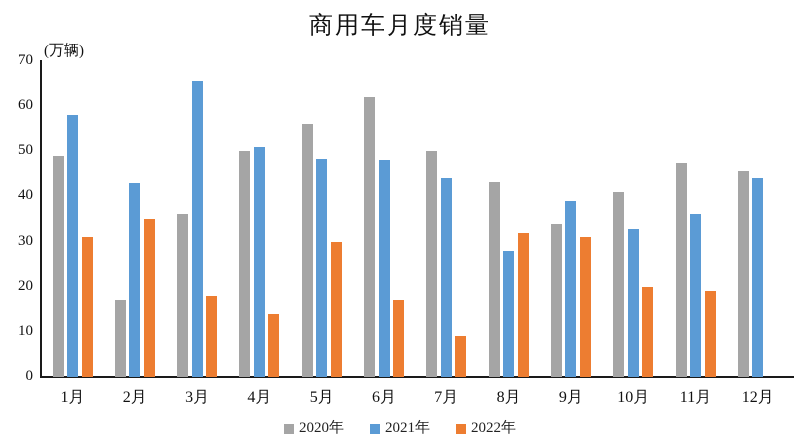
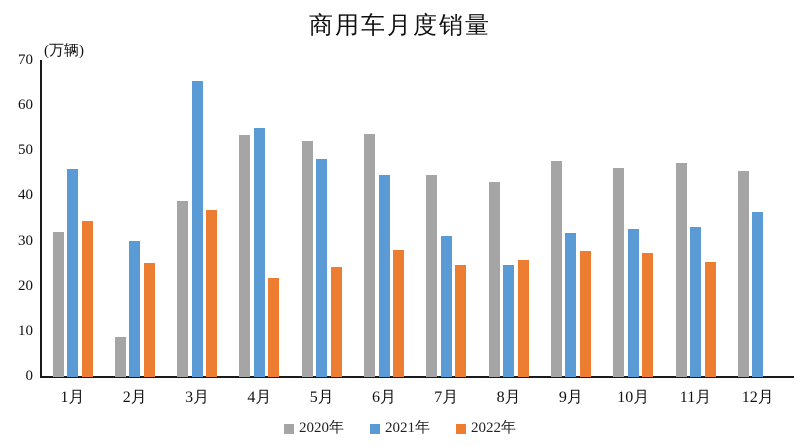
2020年/1月: 49 -> 32
2021年/1月: 58 -> 46
2022年/1月: 31 -> 35
2020年/2月: 17 -> 9
2021年/2月: 43 -> 30
2022年/2月: 35 -> 25
2020年/3月: 36 -> 39
2022年/3月: 18 -> 37
2020年/4月: 50 -> 54
2021年/4月: 51 -> 55
2022年/4月: 14 -> 22
2020年/5月: 56 -> 52
2022年/5月: 30 -> 24
2020年/6月: 62 -> 54
2021年/6月: 48 -> 45
2022年/6月: 17 -> 28
2020年/7月: 50 -> 45
2021年/7月: 44 -> 31
2022年/7月: 9 -> 25
2021年/8月: 28 -> 25
2022年/8月: 32 -> 26
2020年/9月: 34 -> 48
2021年/9月: 39 -> 32
2022年/9月: 31 -> 28
2020年/10月: 41 -> 46
2022年/10月: 20 -> 28
2021年/11月: 36 -> 33
2022年/11月: 19 -> 26
2021年/12月: 44 -> 37
